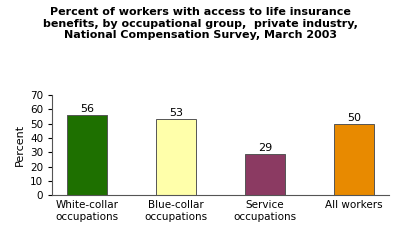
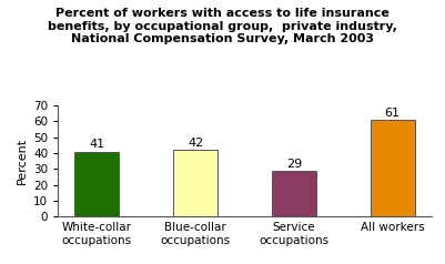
White-collar occupations: 56 -> 41
Blue-collar occupations: 53 -> 42
All workers: 50 -> 61
